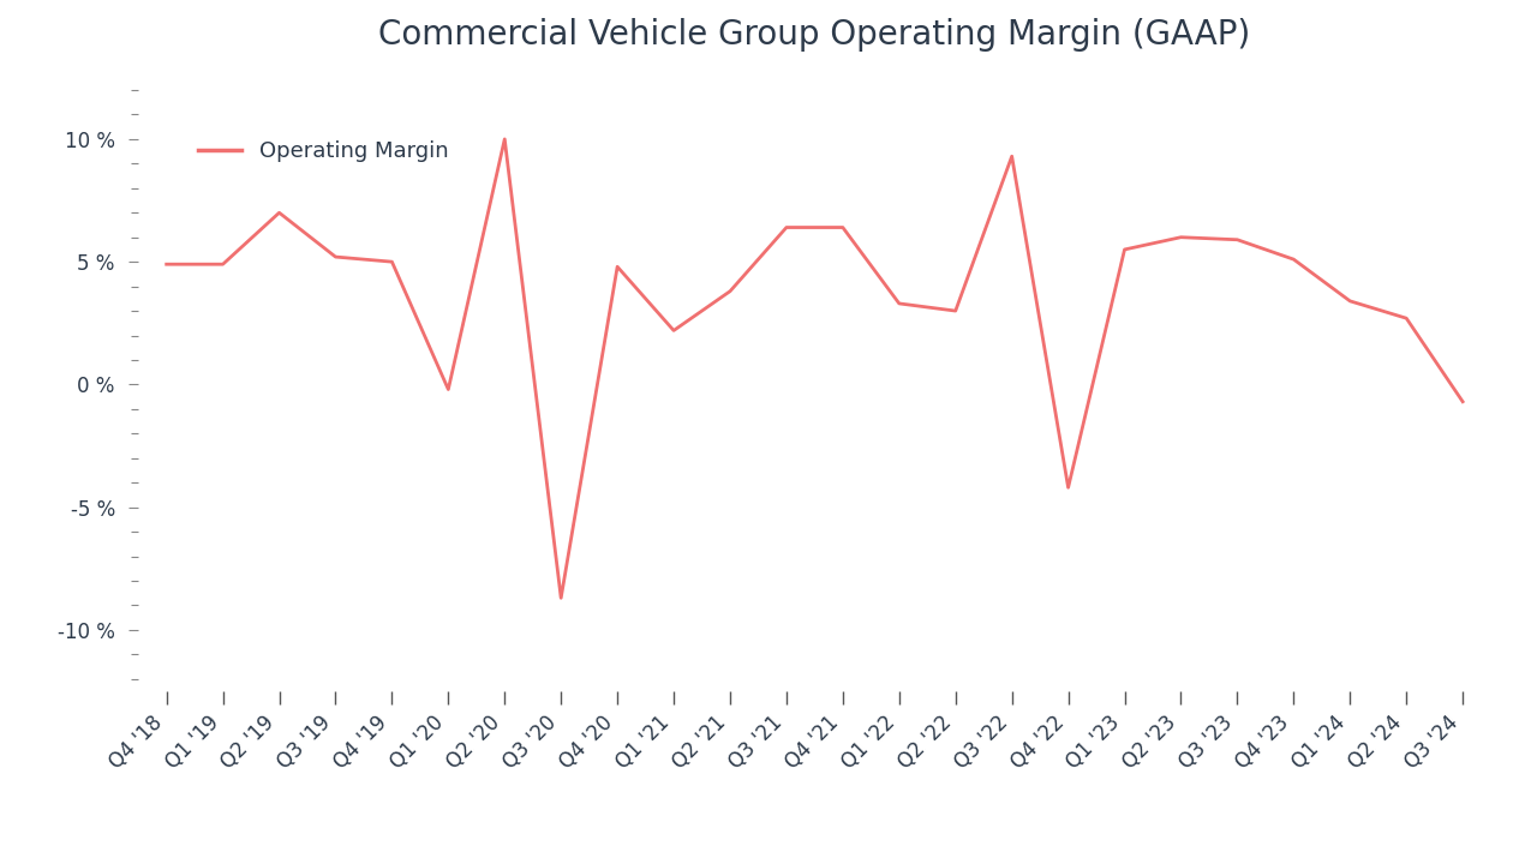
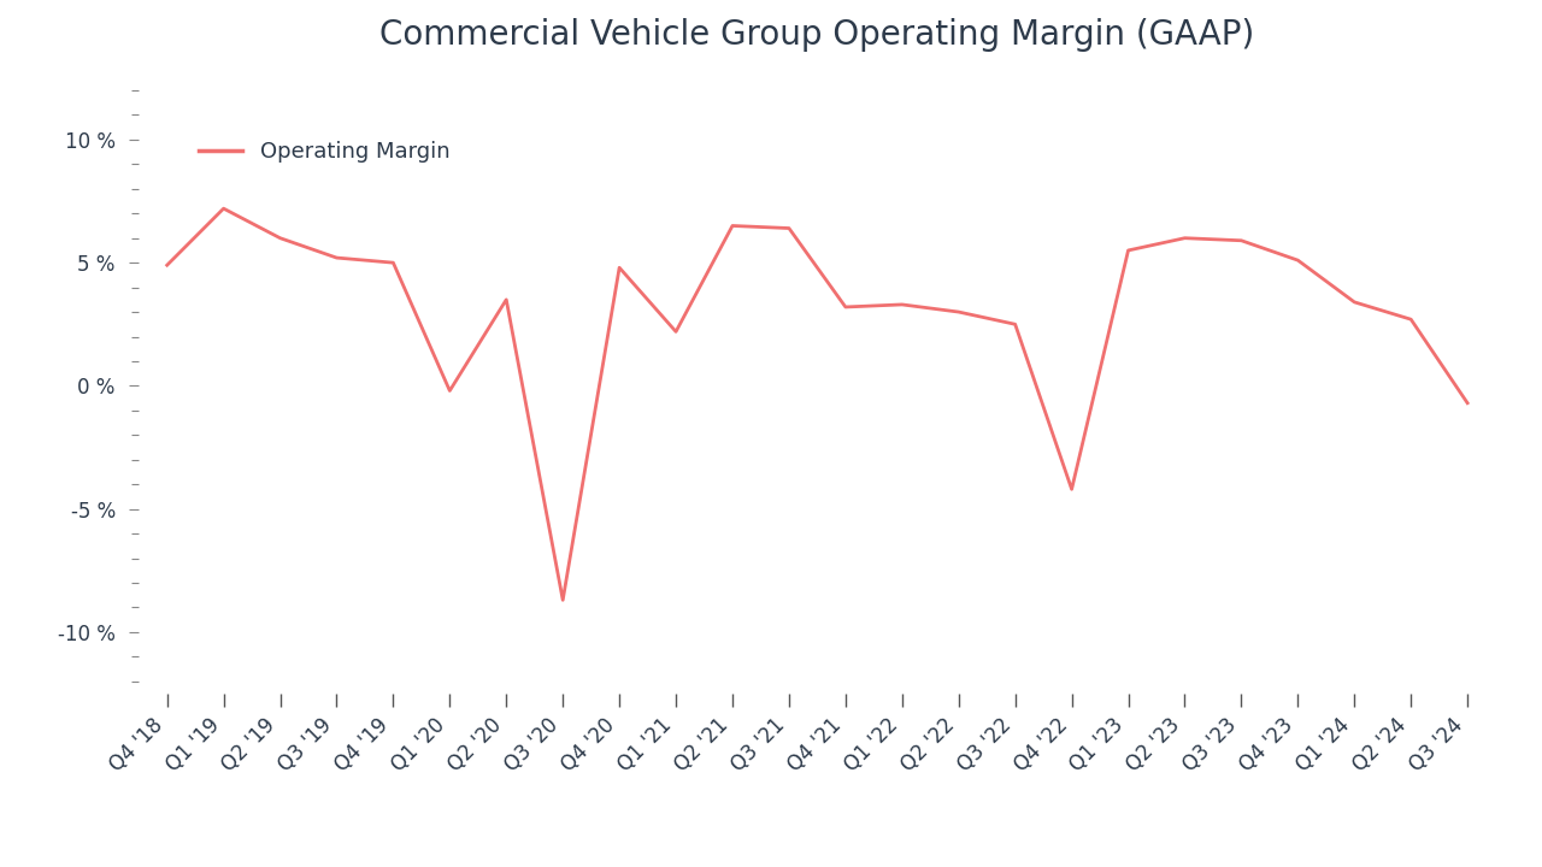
Q1 '19: 4.9 % -> 7.2 %
Q2 '19: 7.0 % -> 6.0 %
Q2 '20: 10.0 % -> 3.5 %
Q2 '21: 3.8 % -> 6.5 %
Q4 '21: 6.4 % -> 3.2 %
Q3 '22: 9.3 % -> 2.5 %
